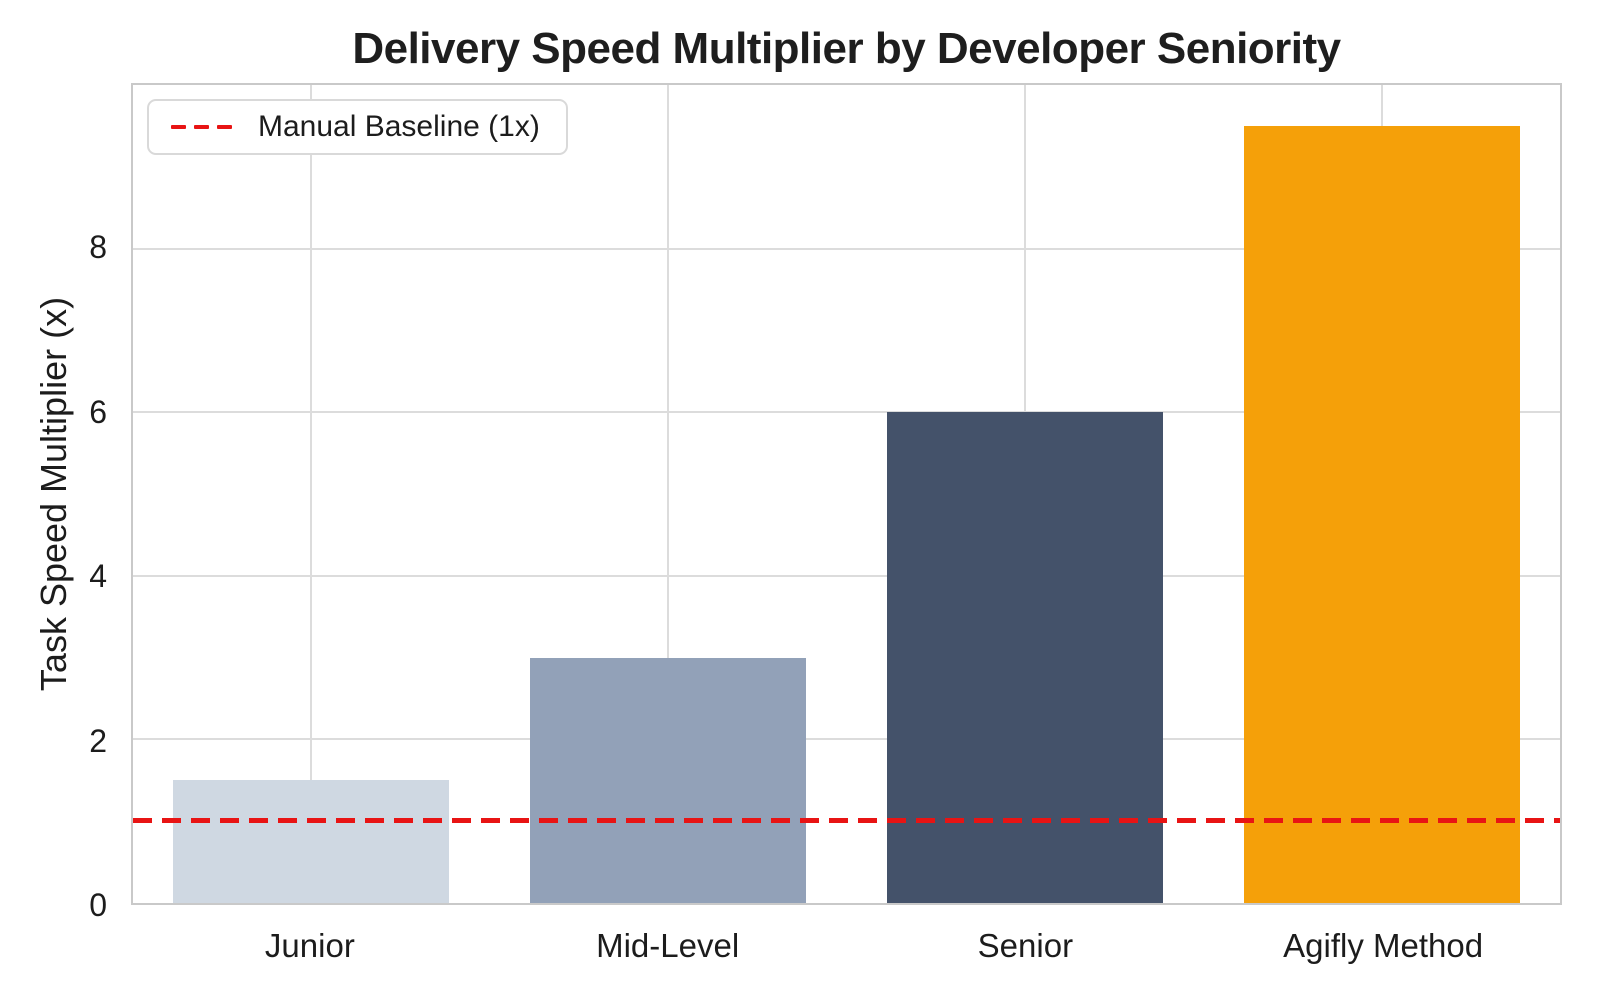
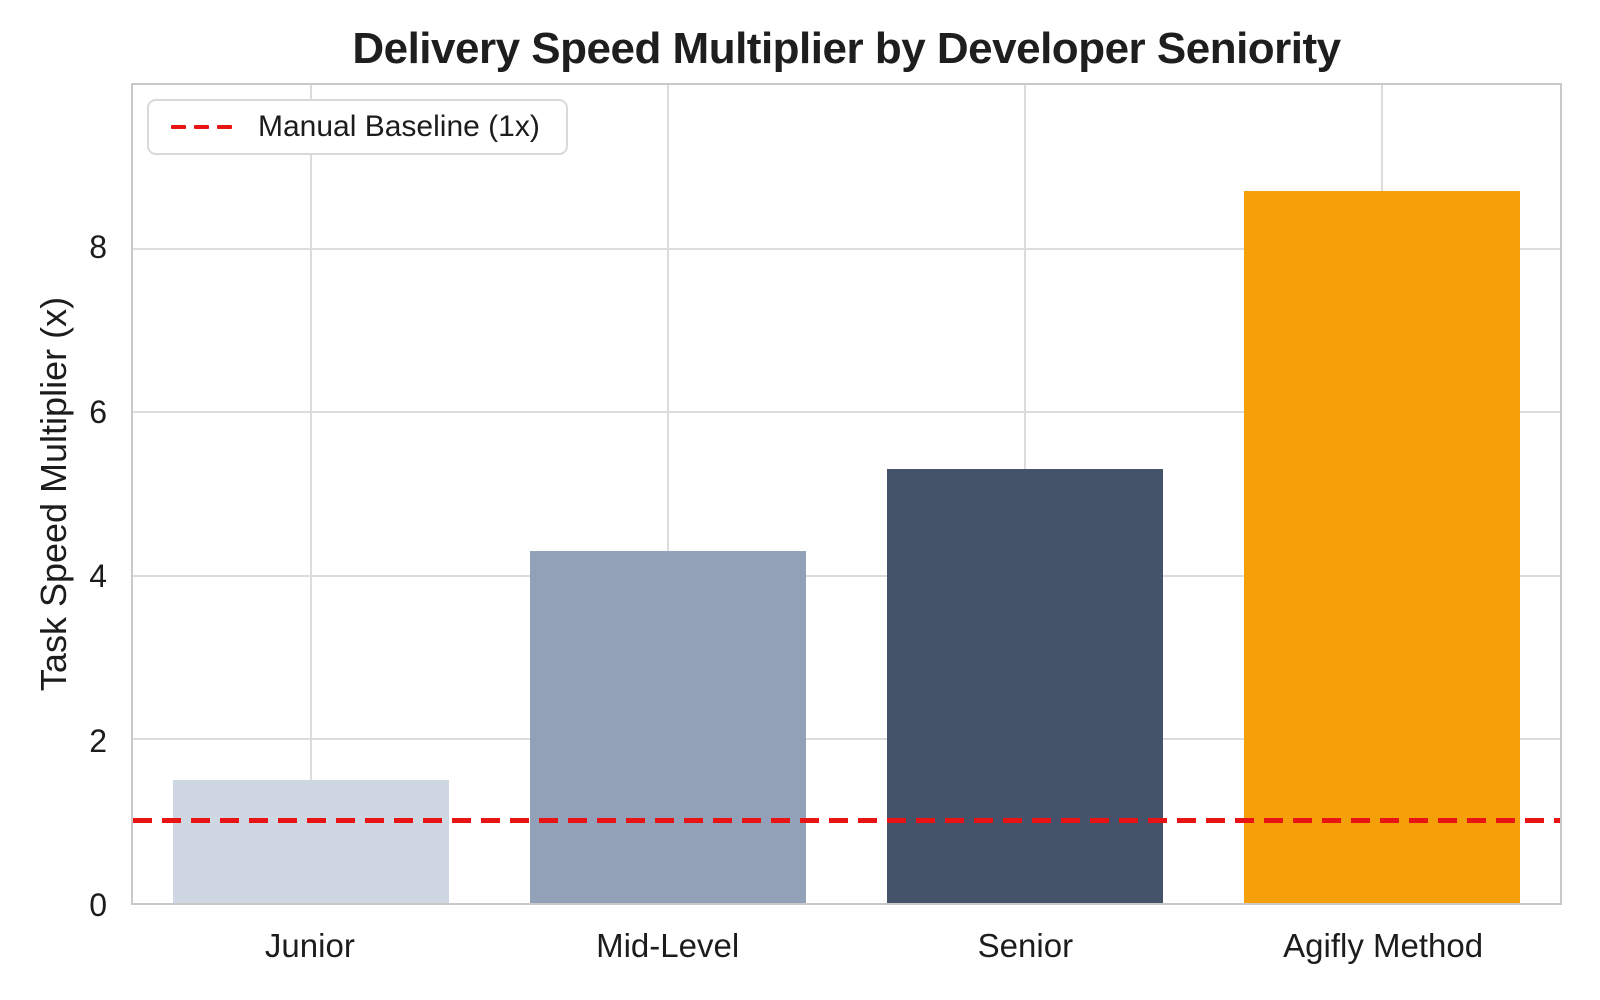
Mid-Level: 3.0 -> 4.3
Senior: 6.0 -> 5.3
Agifly Method: 9.5 -> 8.7
